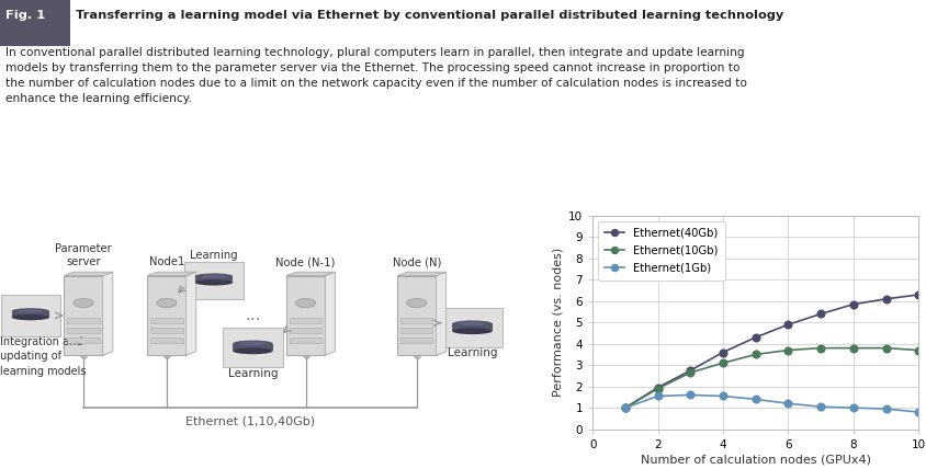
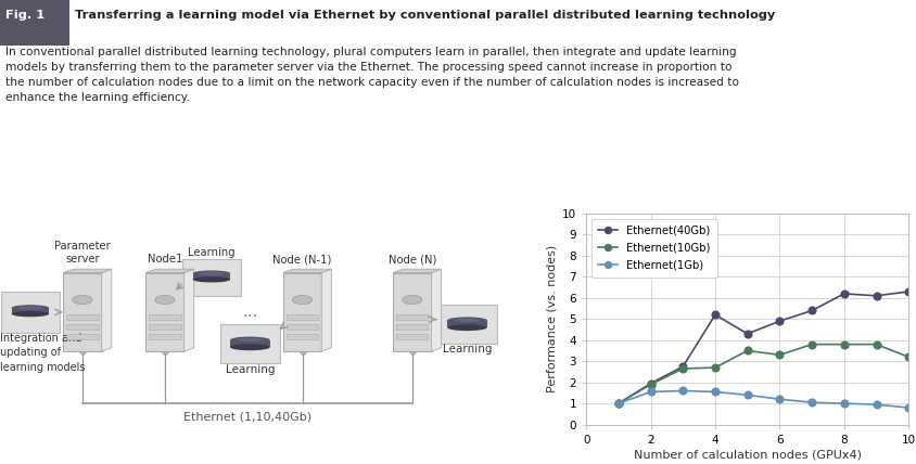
Ethernet(40Gb)/4: 3.6 -> 5.2
Ethernet(10Gb)/4: 3.1 -> 2.7
Ethernet(10Gb)/6: 3.7 -> 3.3
Ethernet(40Gb)/8: 5.8 -> 6.2
Ethernet(10Gb)/10: 3.7 -> 3.2
